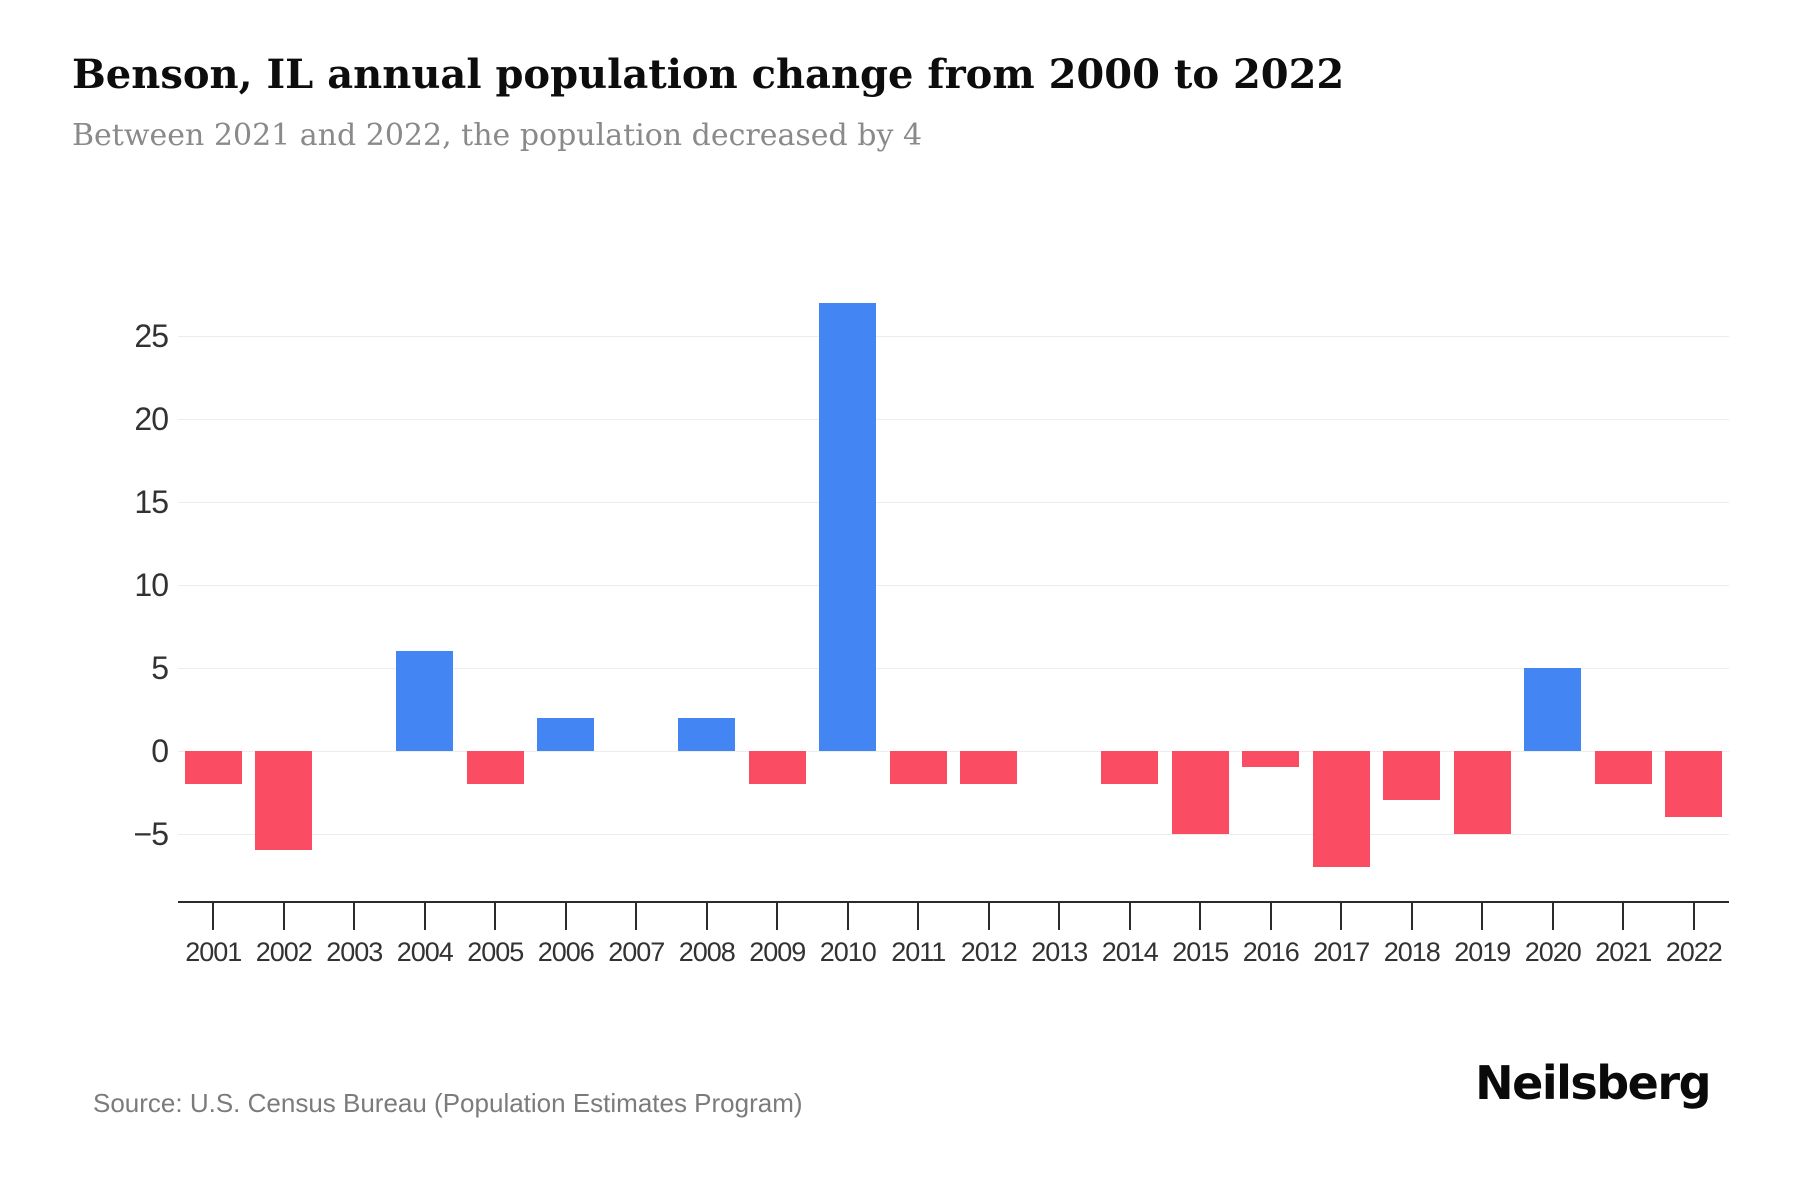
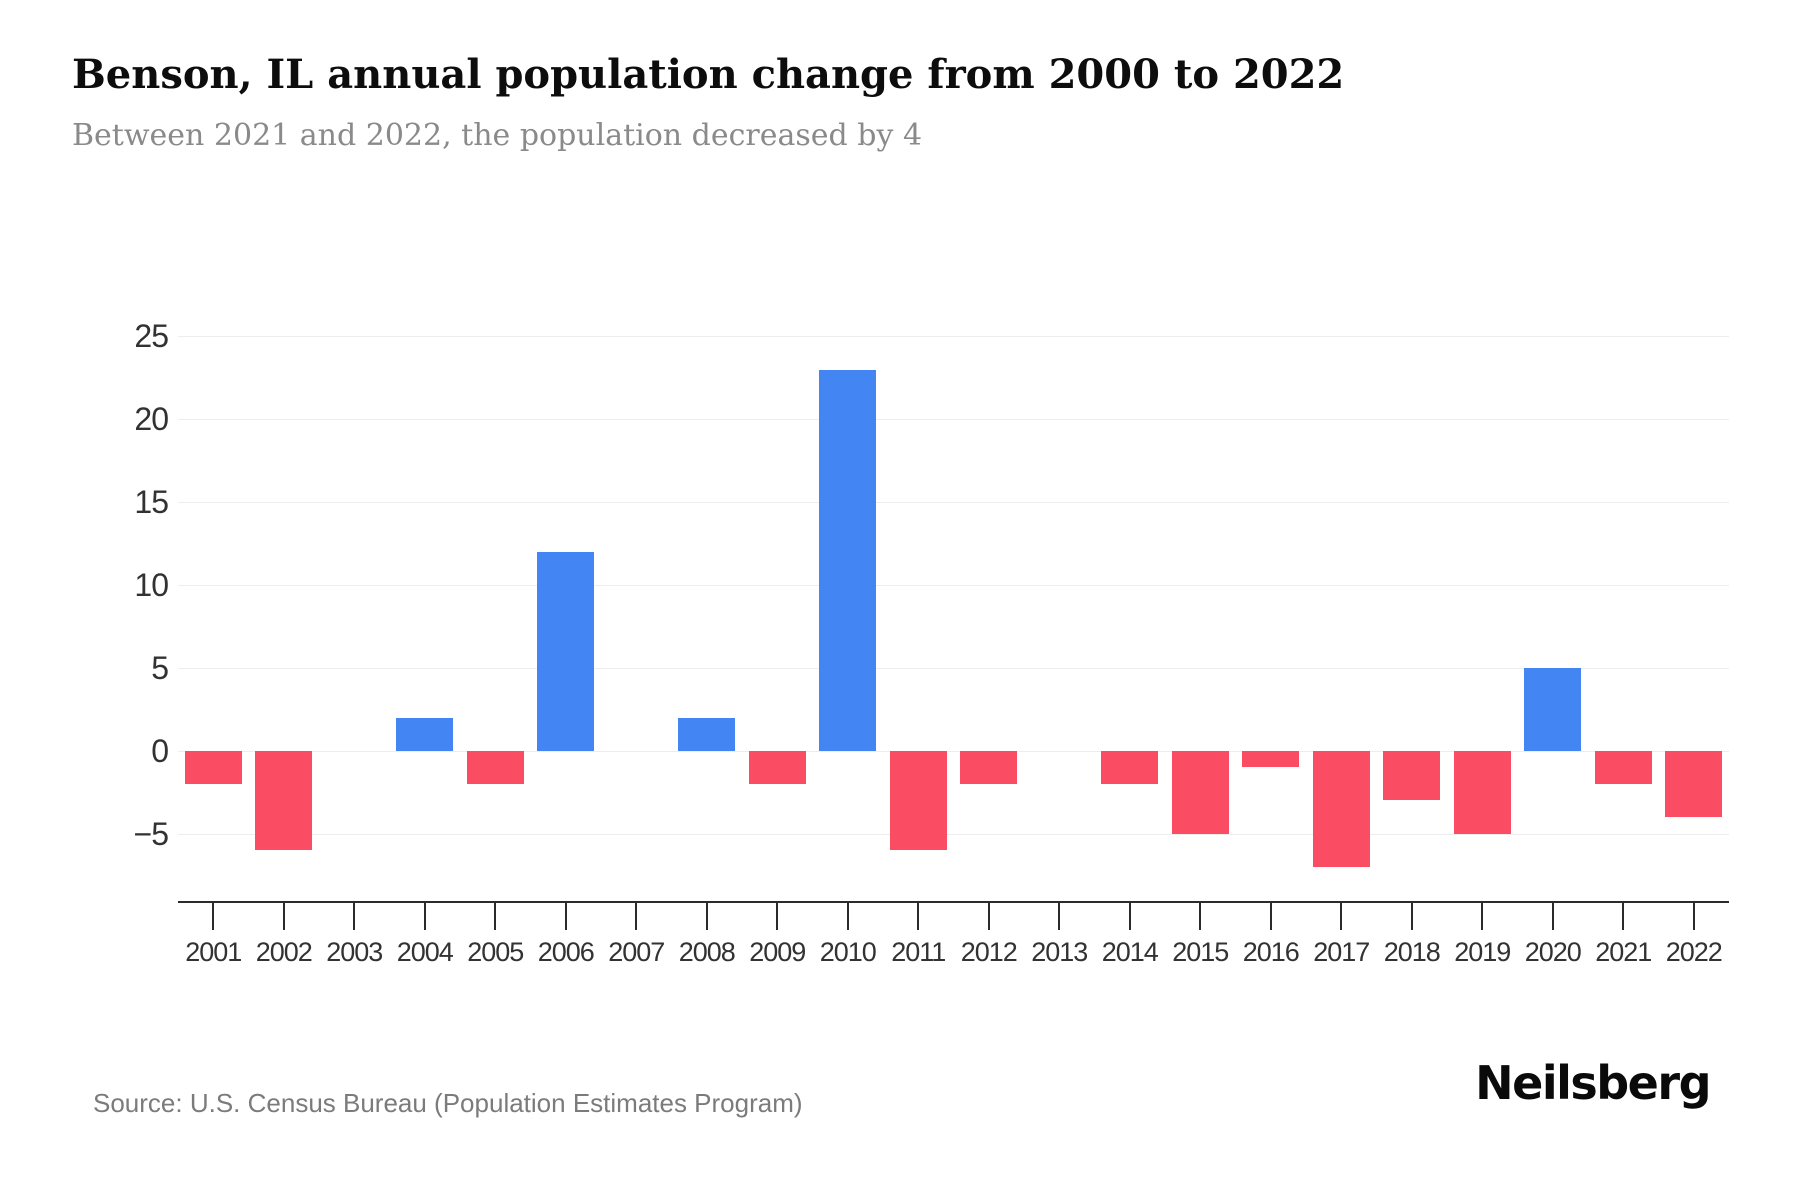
2004: 6 -> 2
2006: 2 -> 12
2010: 27 -> 23
2011: -2 -> -6
